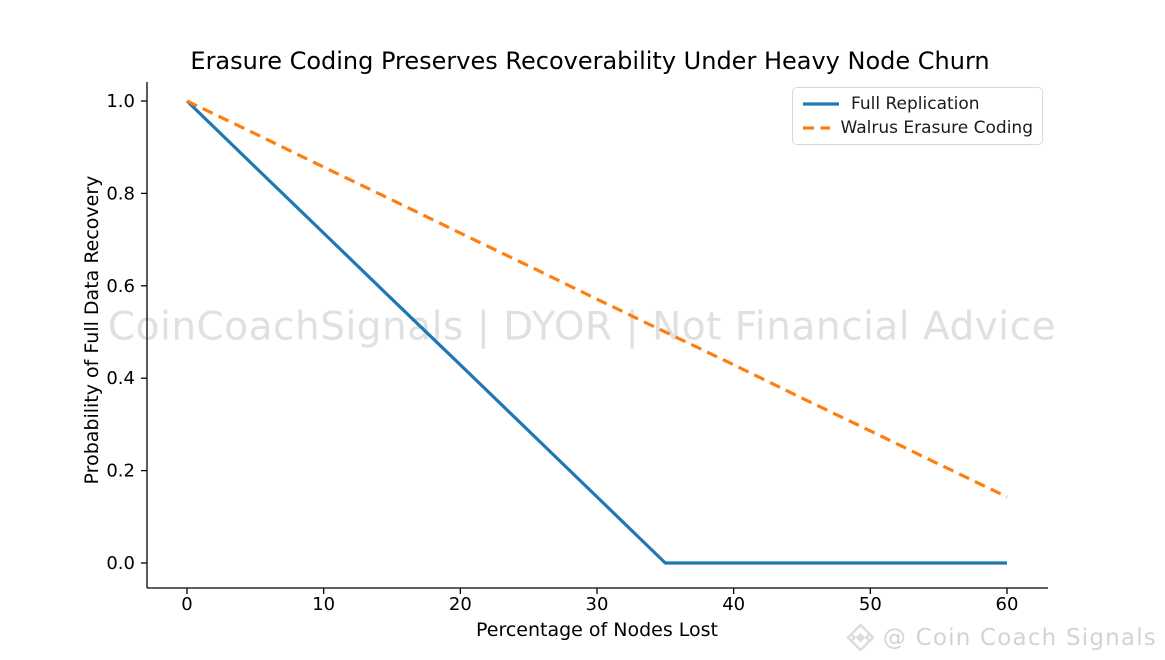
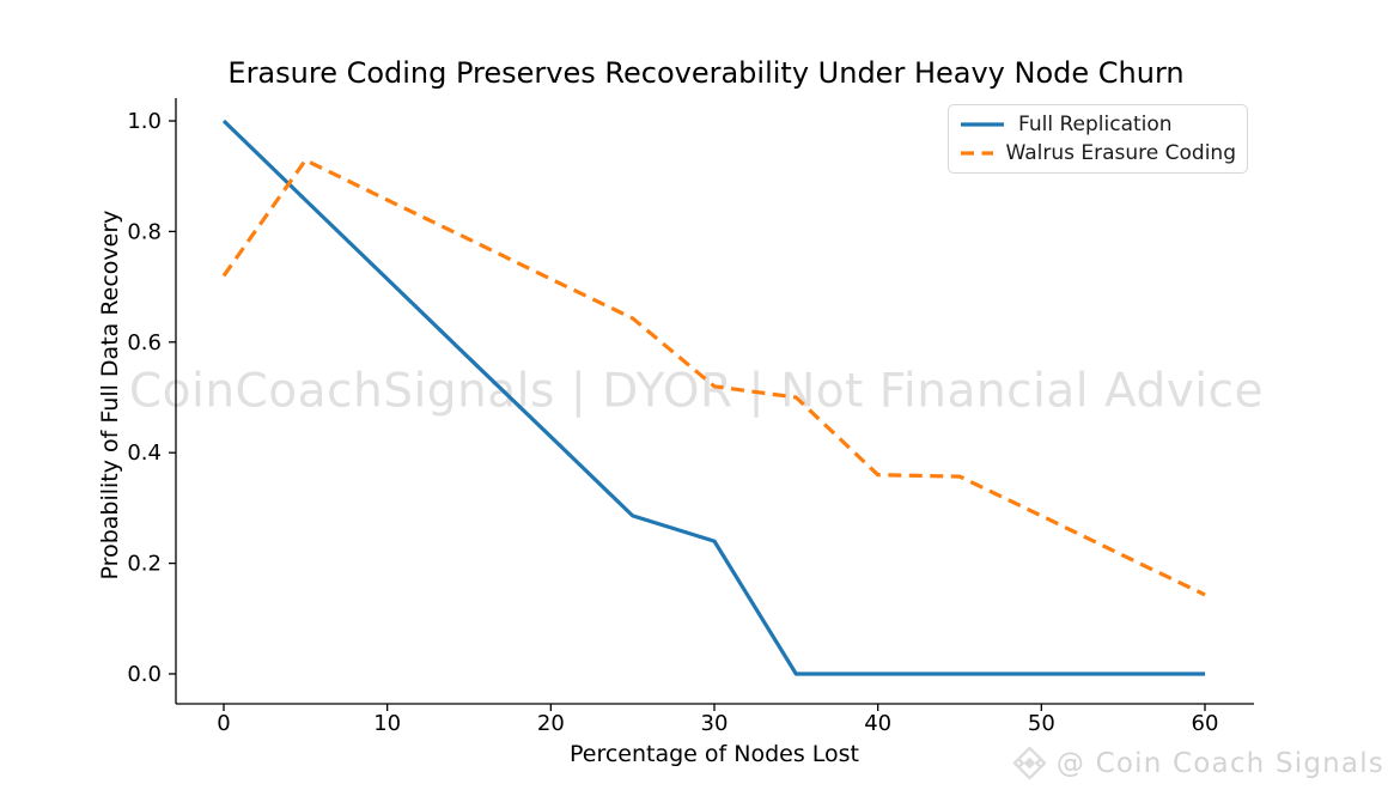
Walrus Erasure Coding/0: 1.00 -> 0.72
Full Replication/30: 0.14 -> 0.24
Walrus Erasure Coding/30: 0.57 -> 0.52
Walrus Erasure Coding/40: 0.43 -> 0.36
